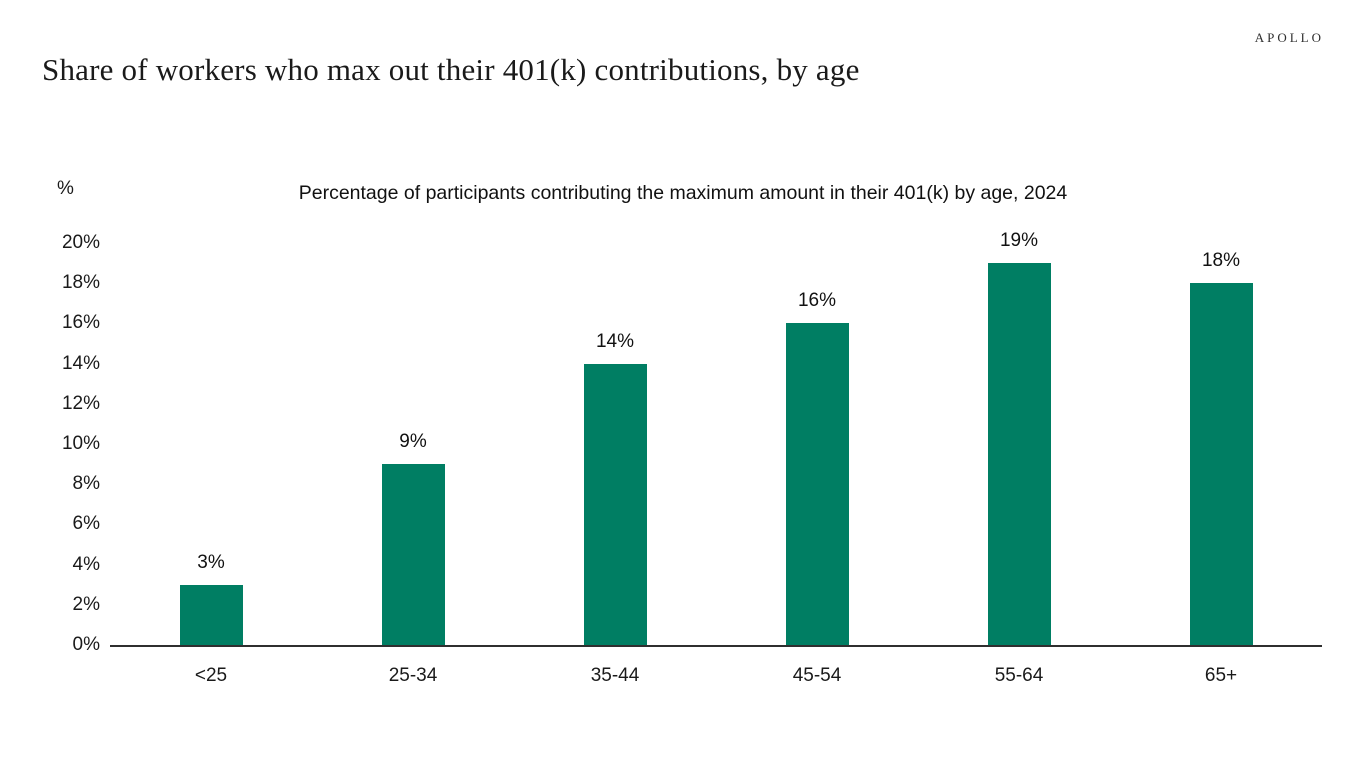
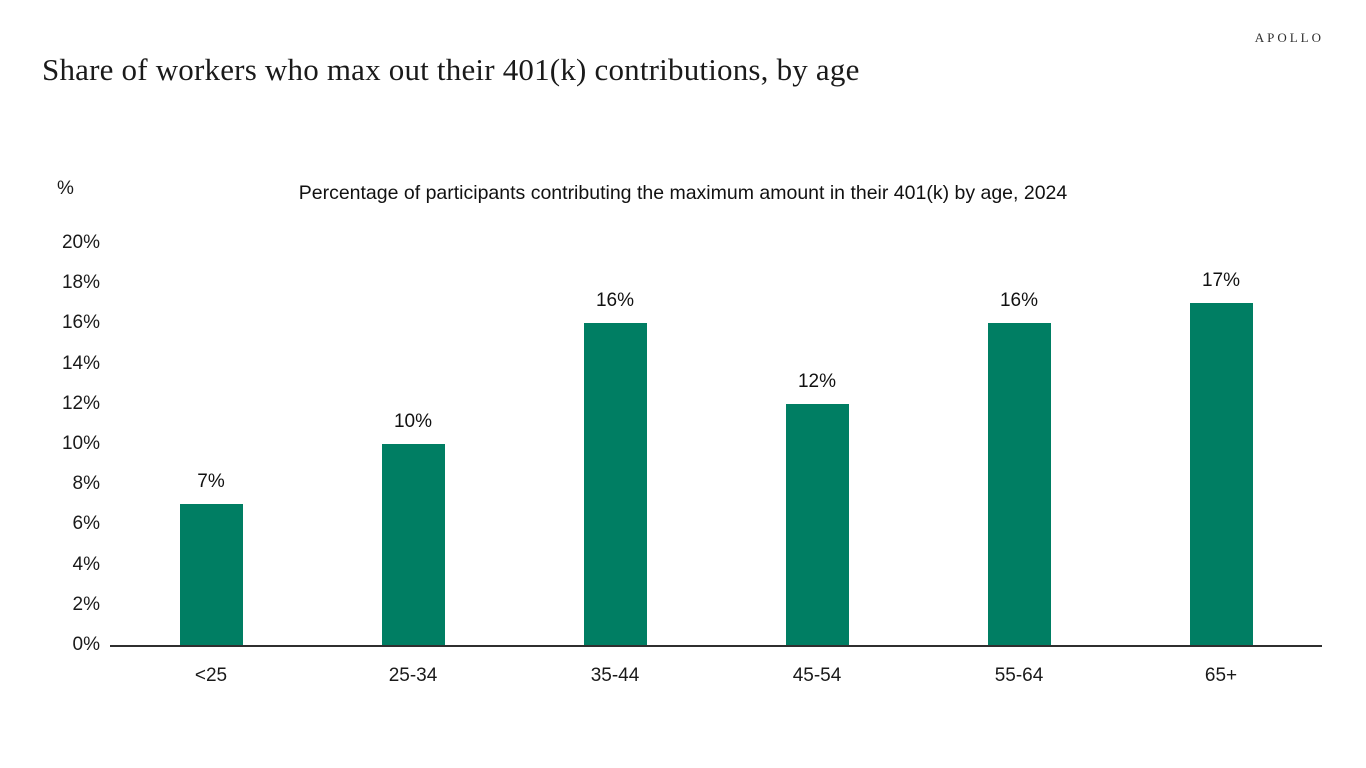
<25: 3% -> 7%
25-34: 9% -> 10%
35-44: 14% -> 16%
45-54: 16% -> 12%
55-64: 19% -> 16%
65+: 18% -> 17%
